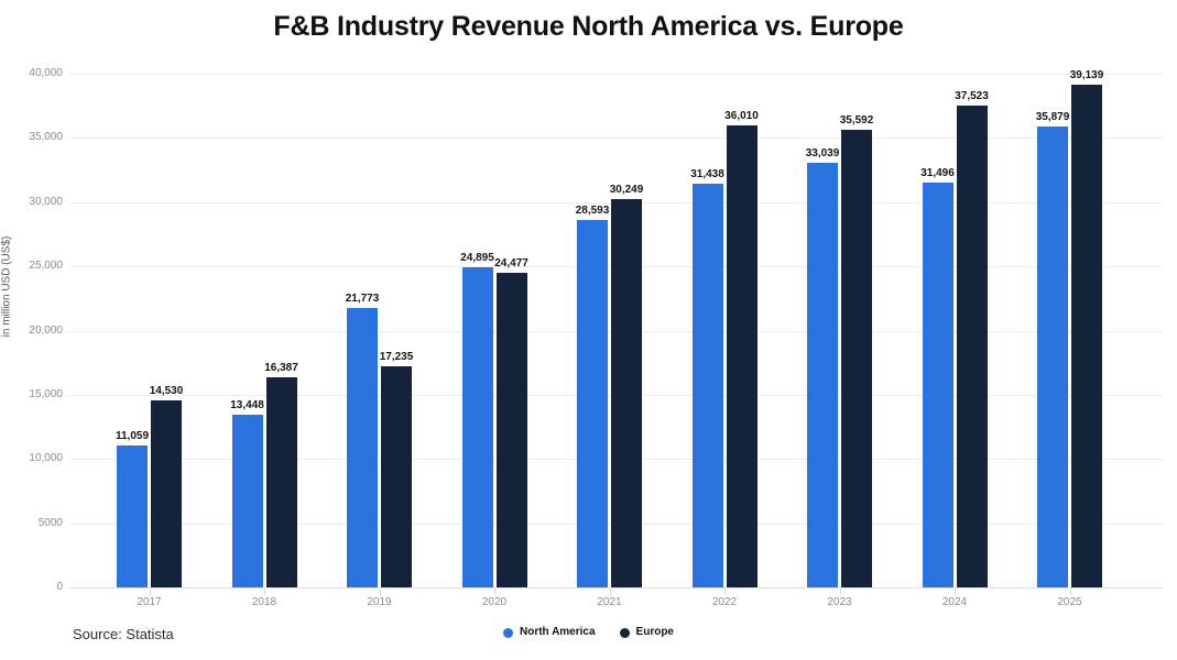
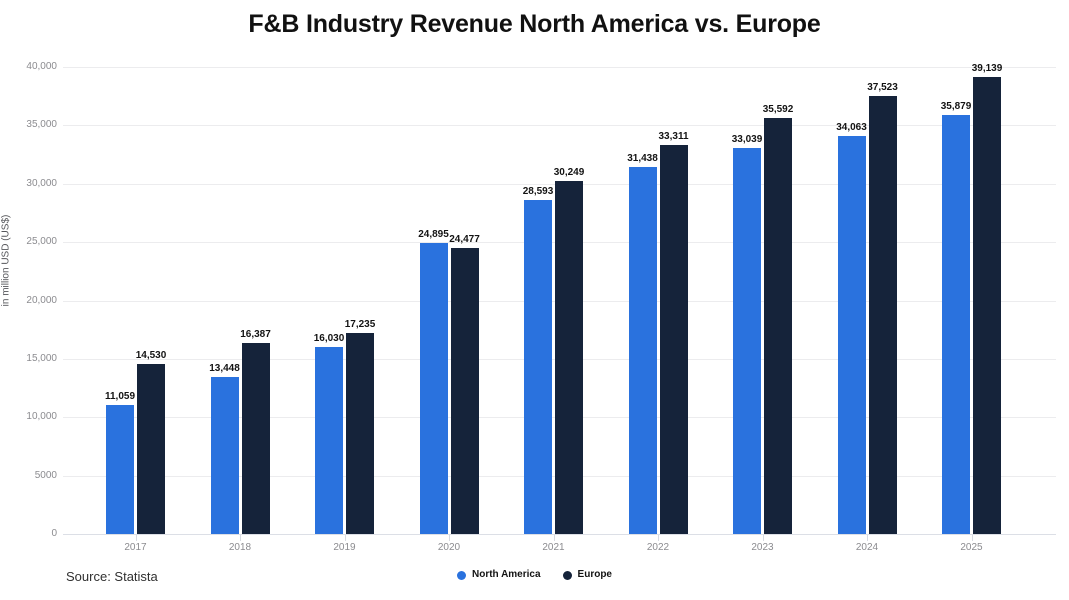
North America/2019: 21,773 -> 16,030
Europe/2022: 36,010 -> 33,311
North America/2024: 31,496 -> 34,063
